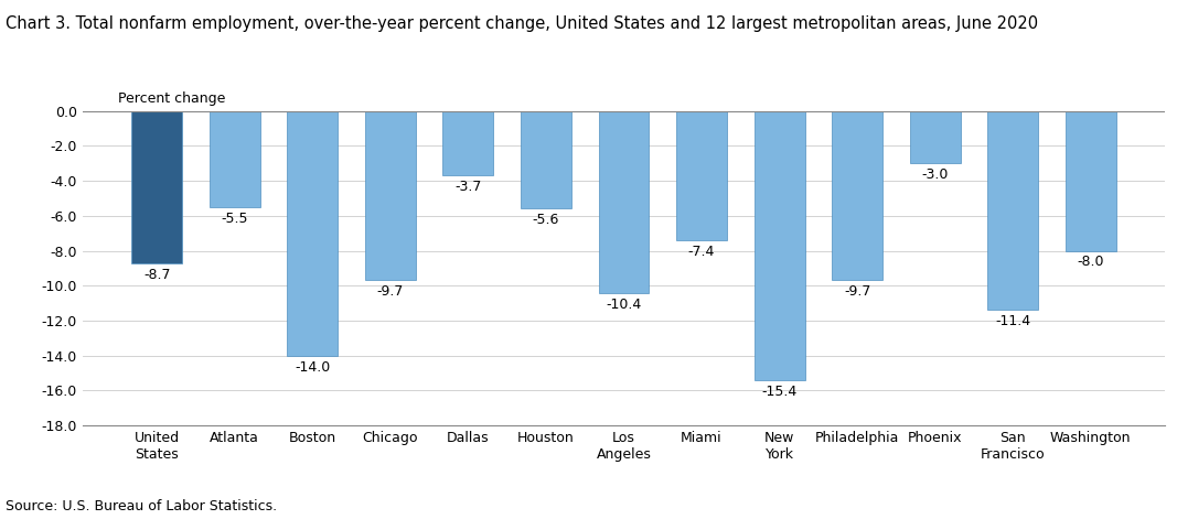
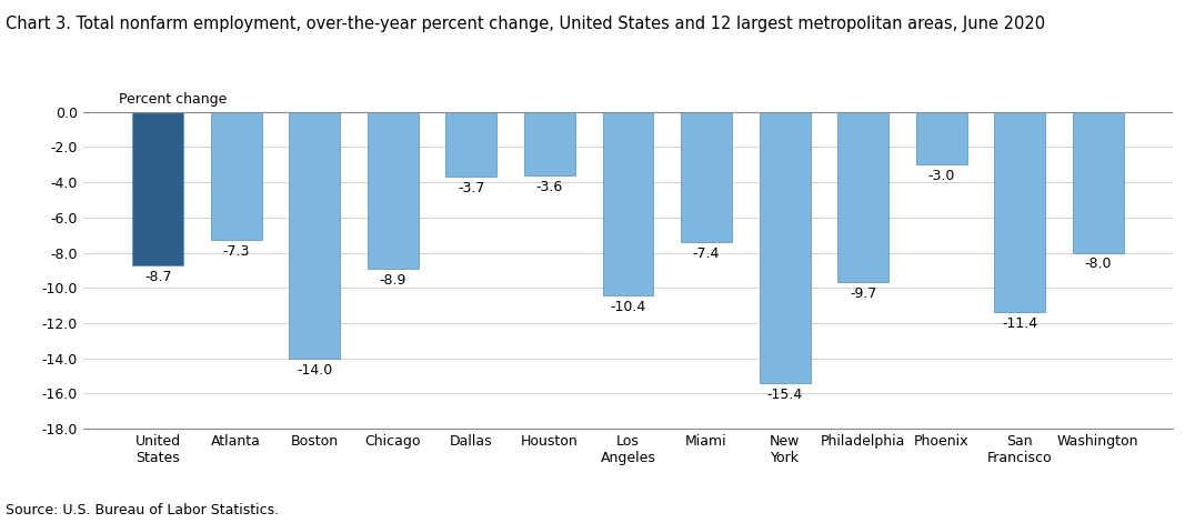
Atlanta: -5.5 -> -7.3
Chicago: -9.7 -> -8.9
Houston: -5.6 -> -3.6
